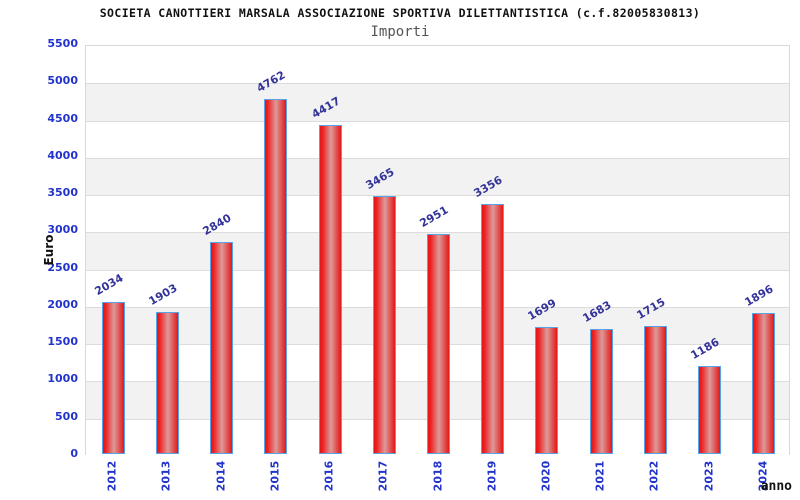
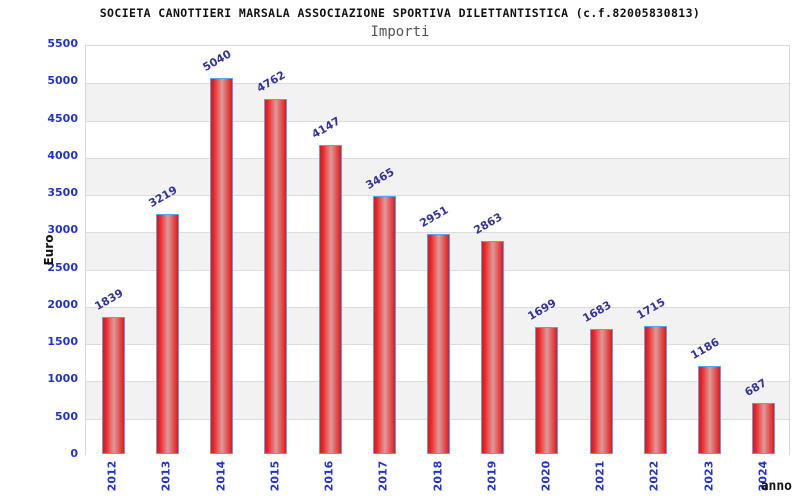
2012: 2034 -> 1839
2013: 1903 -> 3219
2014: 2840 -> 5040
2016: 4417 -> 4147
2019: 3356 -> 2863
2024: 1896 -> 687
